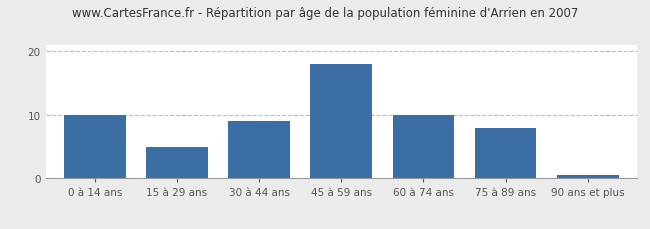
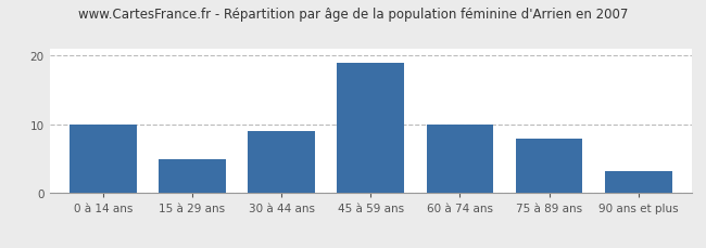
45 à 59 ans: 18.0 -> 19.0
90 ans et plus: 0.5 -> 3.2
